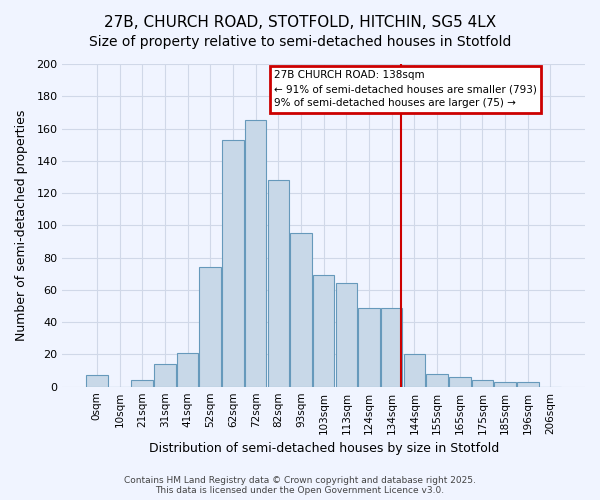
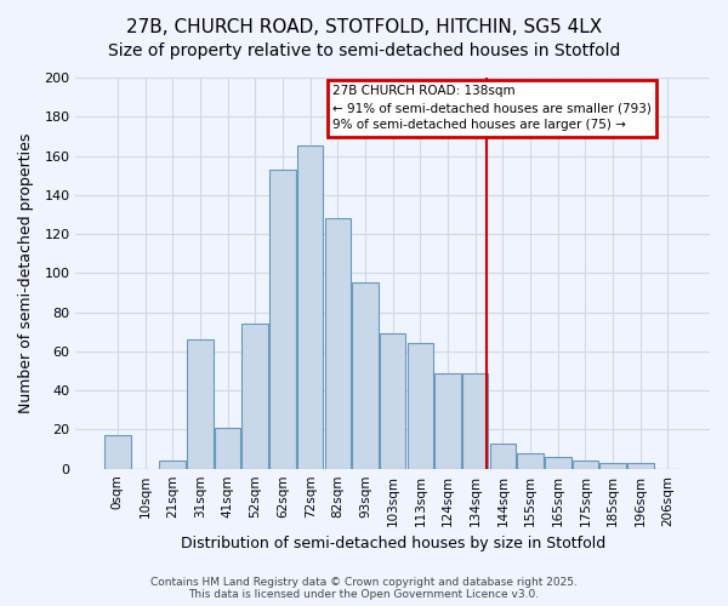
0sqm: 7 -> 17
31sqm: 14 -> 66
144sqm: 20 -> 13
